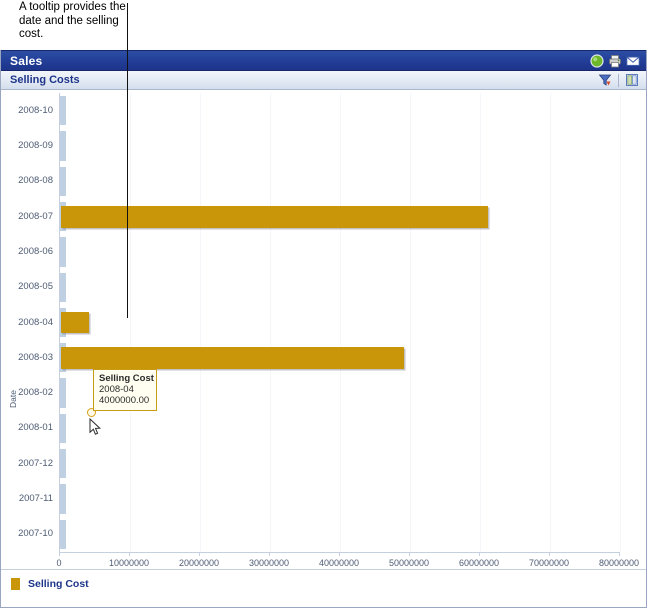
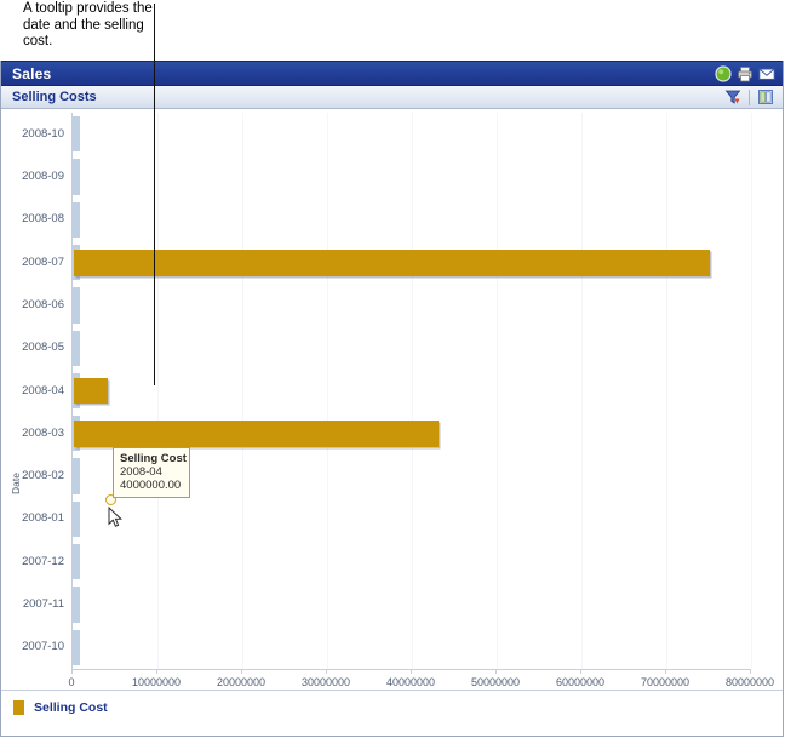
2008-07: 61000000 -> 75000000
2008-03: 49000000 -> 43000000
